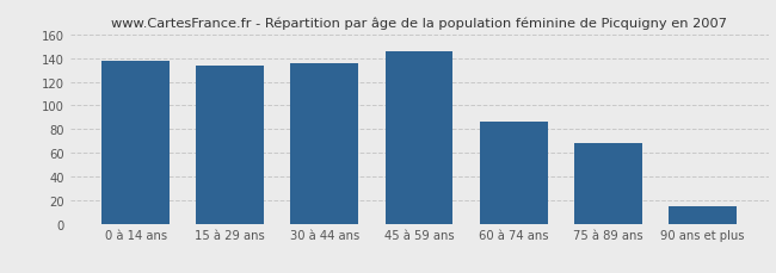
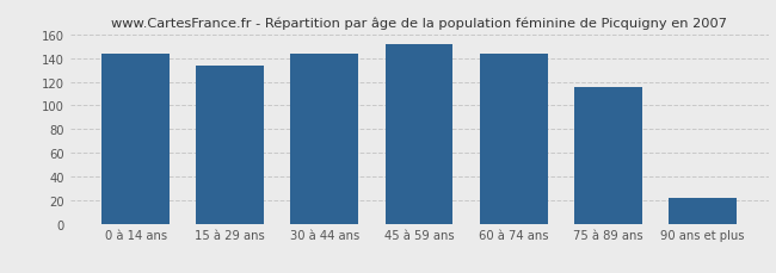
0 à 14 ans: 138 -> 144
30 à 44 ans: 136 -> 144
45 à 59 ans: 146 -> 152
60 à 74 ans: 86 -> 144
75 à 89 ans: 68 -> 116
90 ans et plus: 15 -> 22
